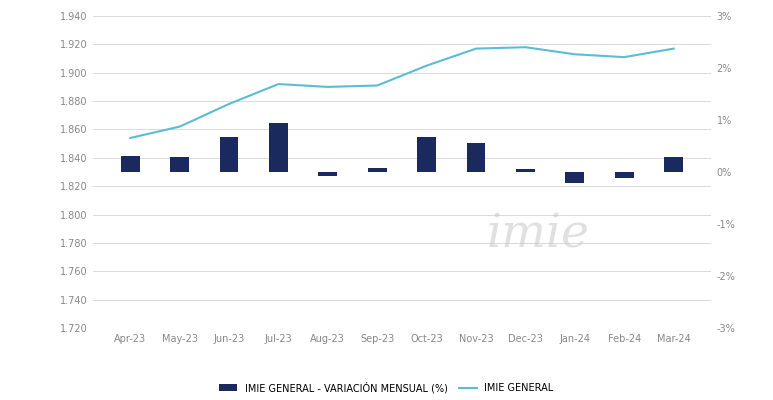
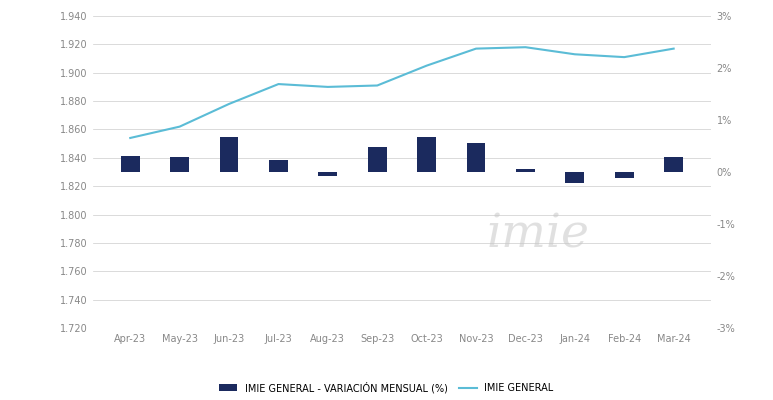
IMIE GENERAL - VARIACIÓN MENSUAL (%)/Jul-23: 0.95% -> 0.24%
IMIE GENERAL - VARIACIÓN MENSUAL (%)/Sep-23: 0.08% -> 0.48%
